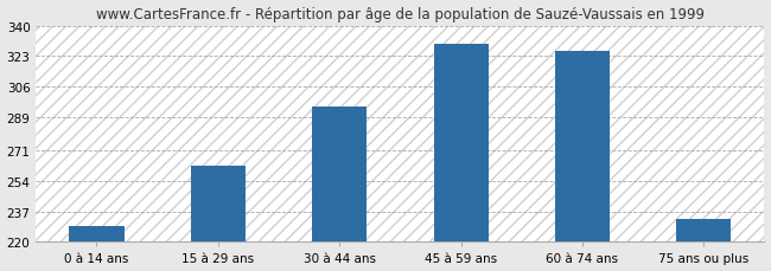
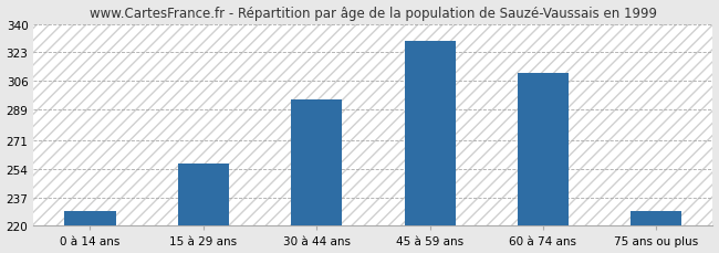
15 à 29 ans: 262 -> 257
60 à 74 ans: 326 -> 311
75 ans ou plus: 233 -> 229
